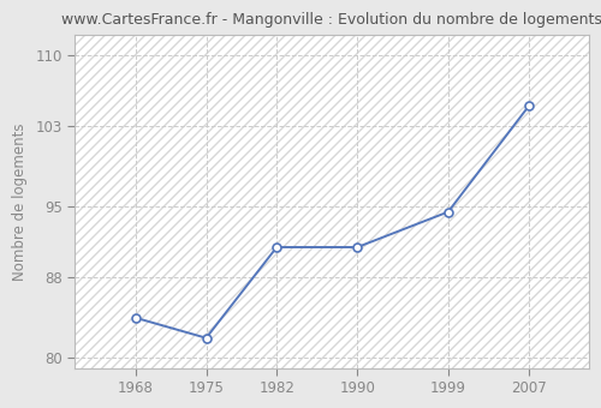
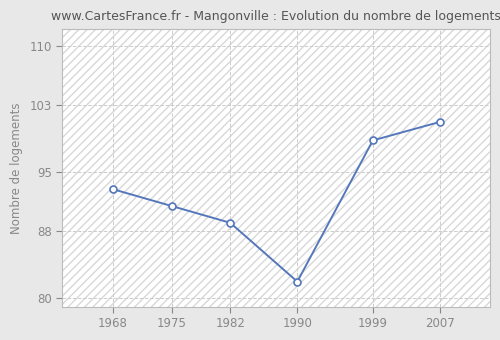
1968: 84.0 -> 93.0
1975: 82.0 -> 91.0
1982: 91.0 -> 89.0
1990: 91.0 -> 82.0
1999: 94.5 -> 98.8
2007: 105.0 -> 101.0
